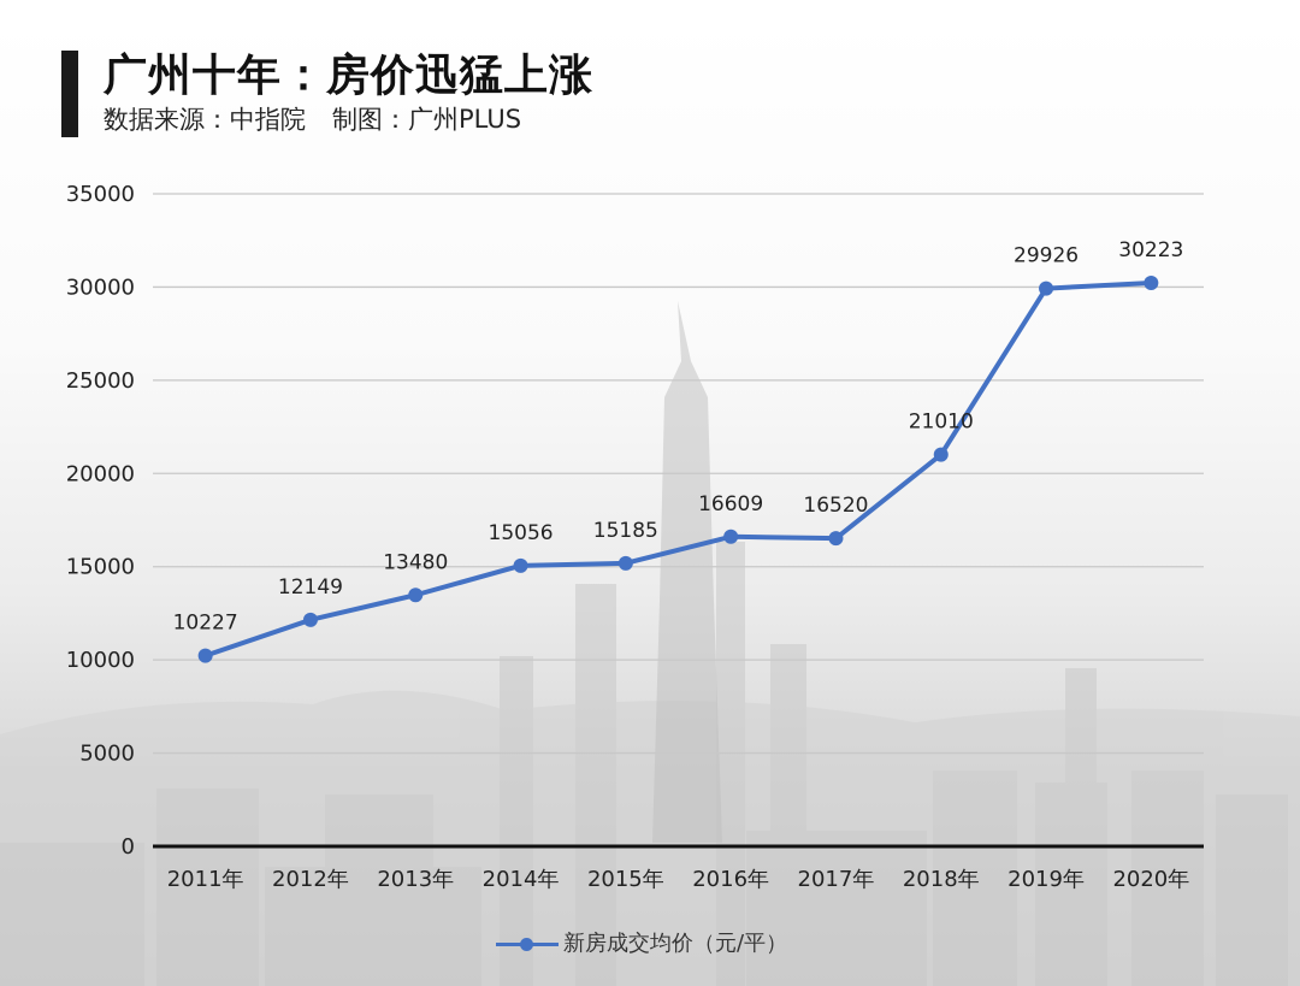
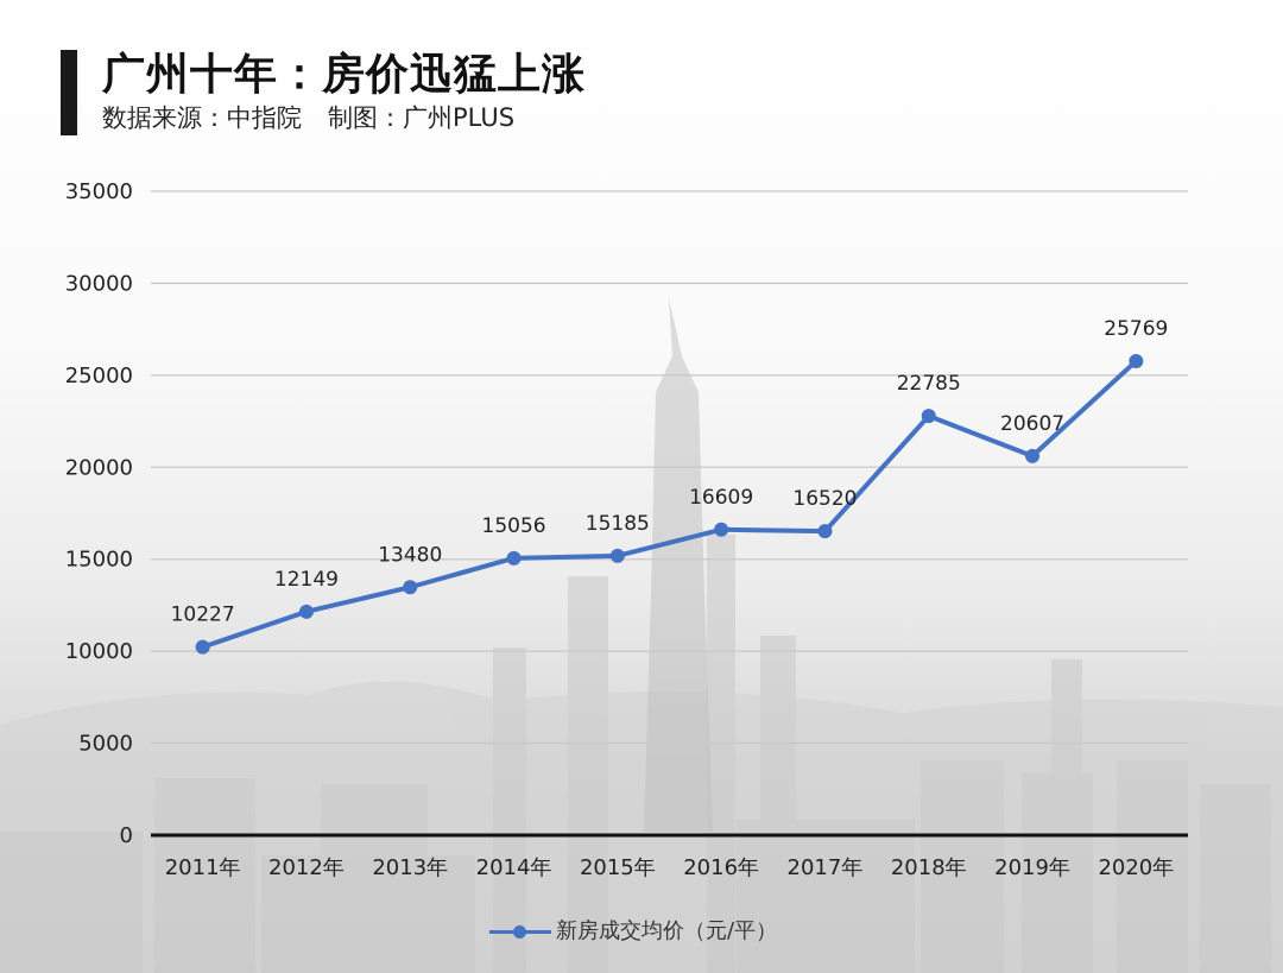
2018年: 21010 -> 22785
2019年: 29926 -> 20607
2020年: 30223 -> 25769
